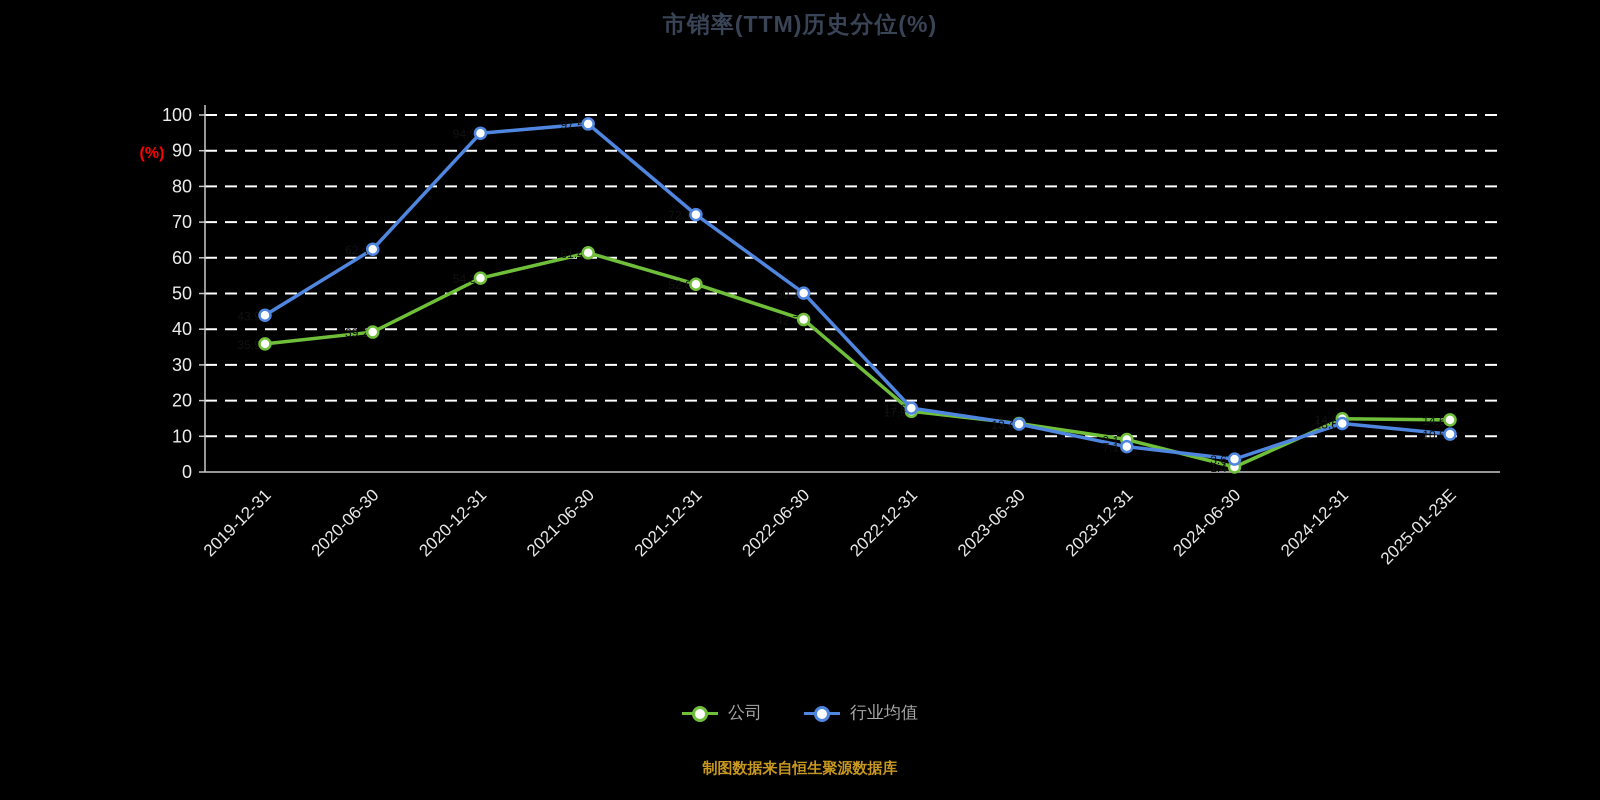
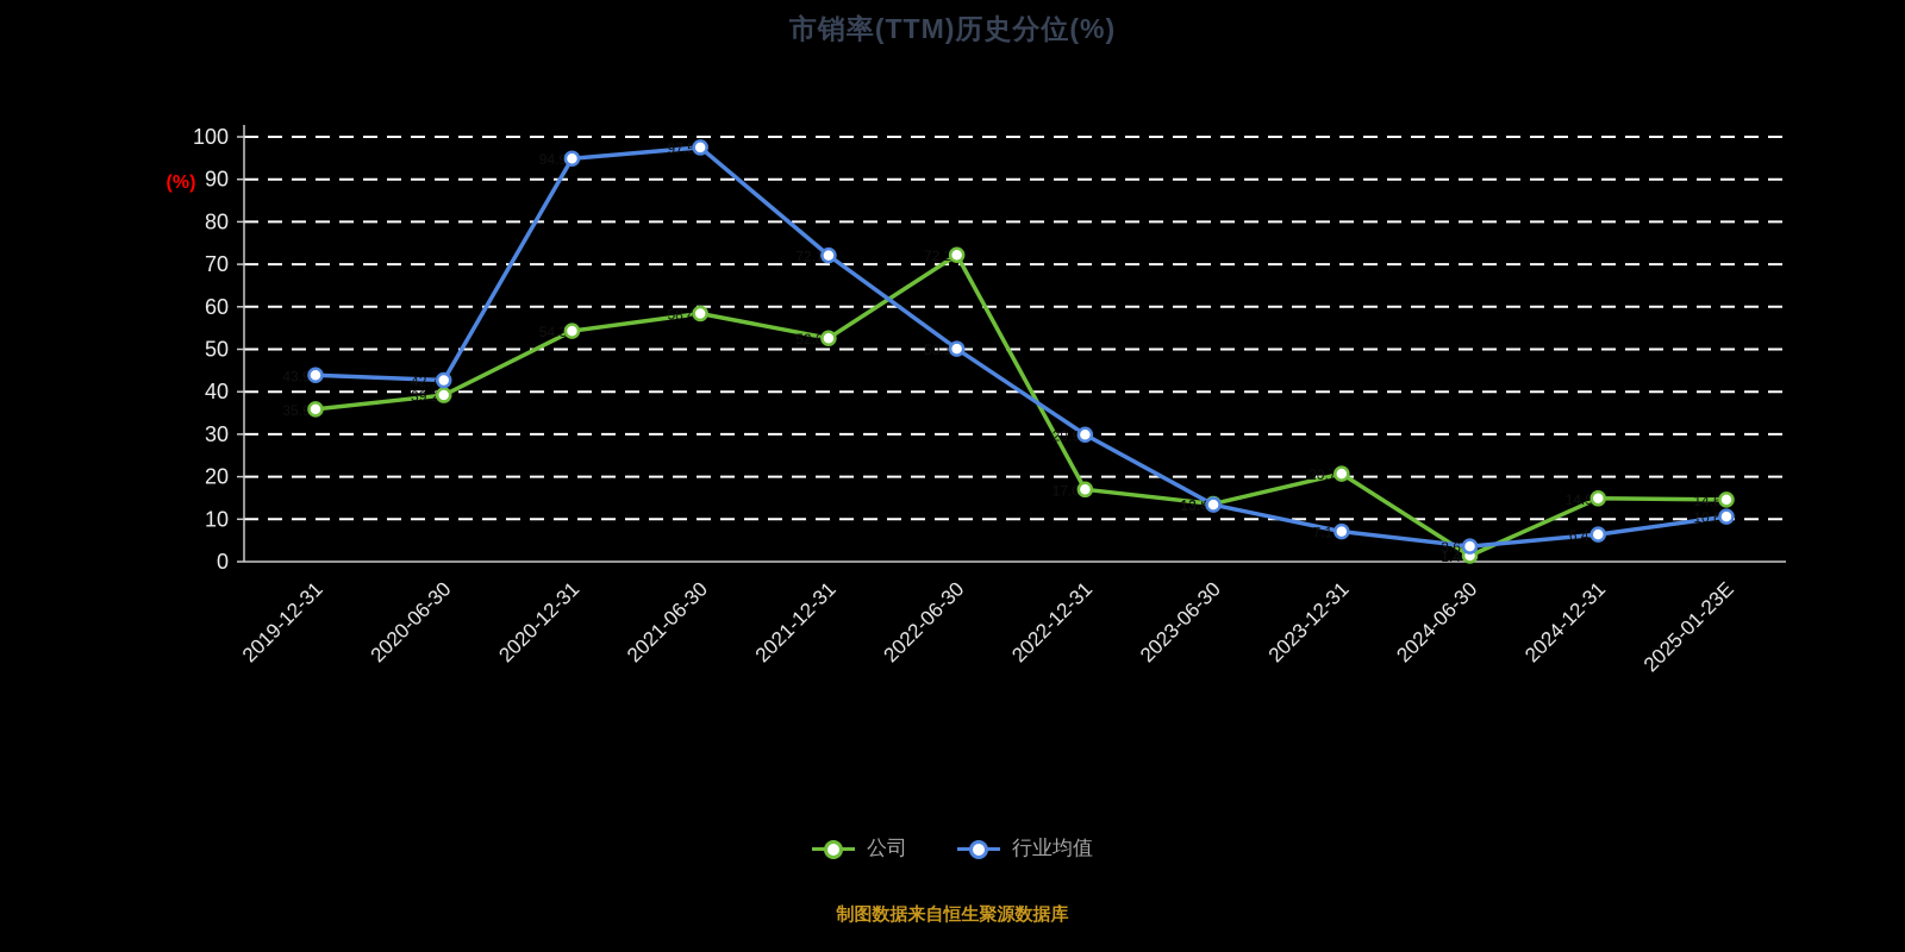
行业均值/2020-06-30: 62.4 -> 42.7
公司/2021-06-30: 61.4 -> 58.4
公司/2022-06-30: 42.7 -> 72.2
行业均值/2022-12-31: 17.9 -> 29.9
公司/2023-12-31: 9.1 -> 20.7
行业均值/2024-12-31: 13.6 -> 6.4
